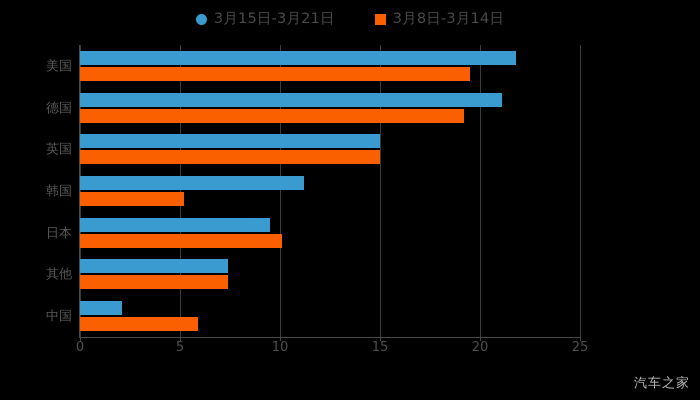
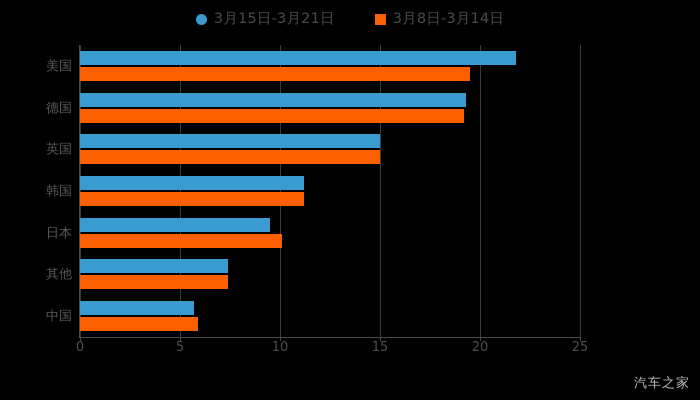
3月15日-3月21日/德国: 21.1 -> 19.3
3月8日-3月14日/韩国: 5.2 -> 11.2
3月15日-3月21日/中国: 2.1 -> 5.7
